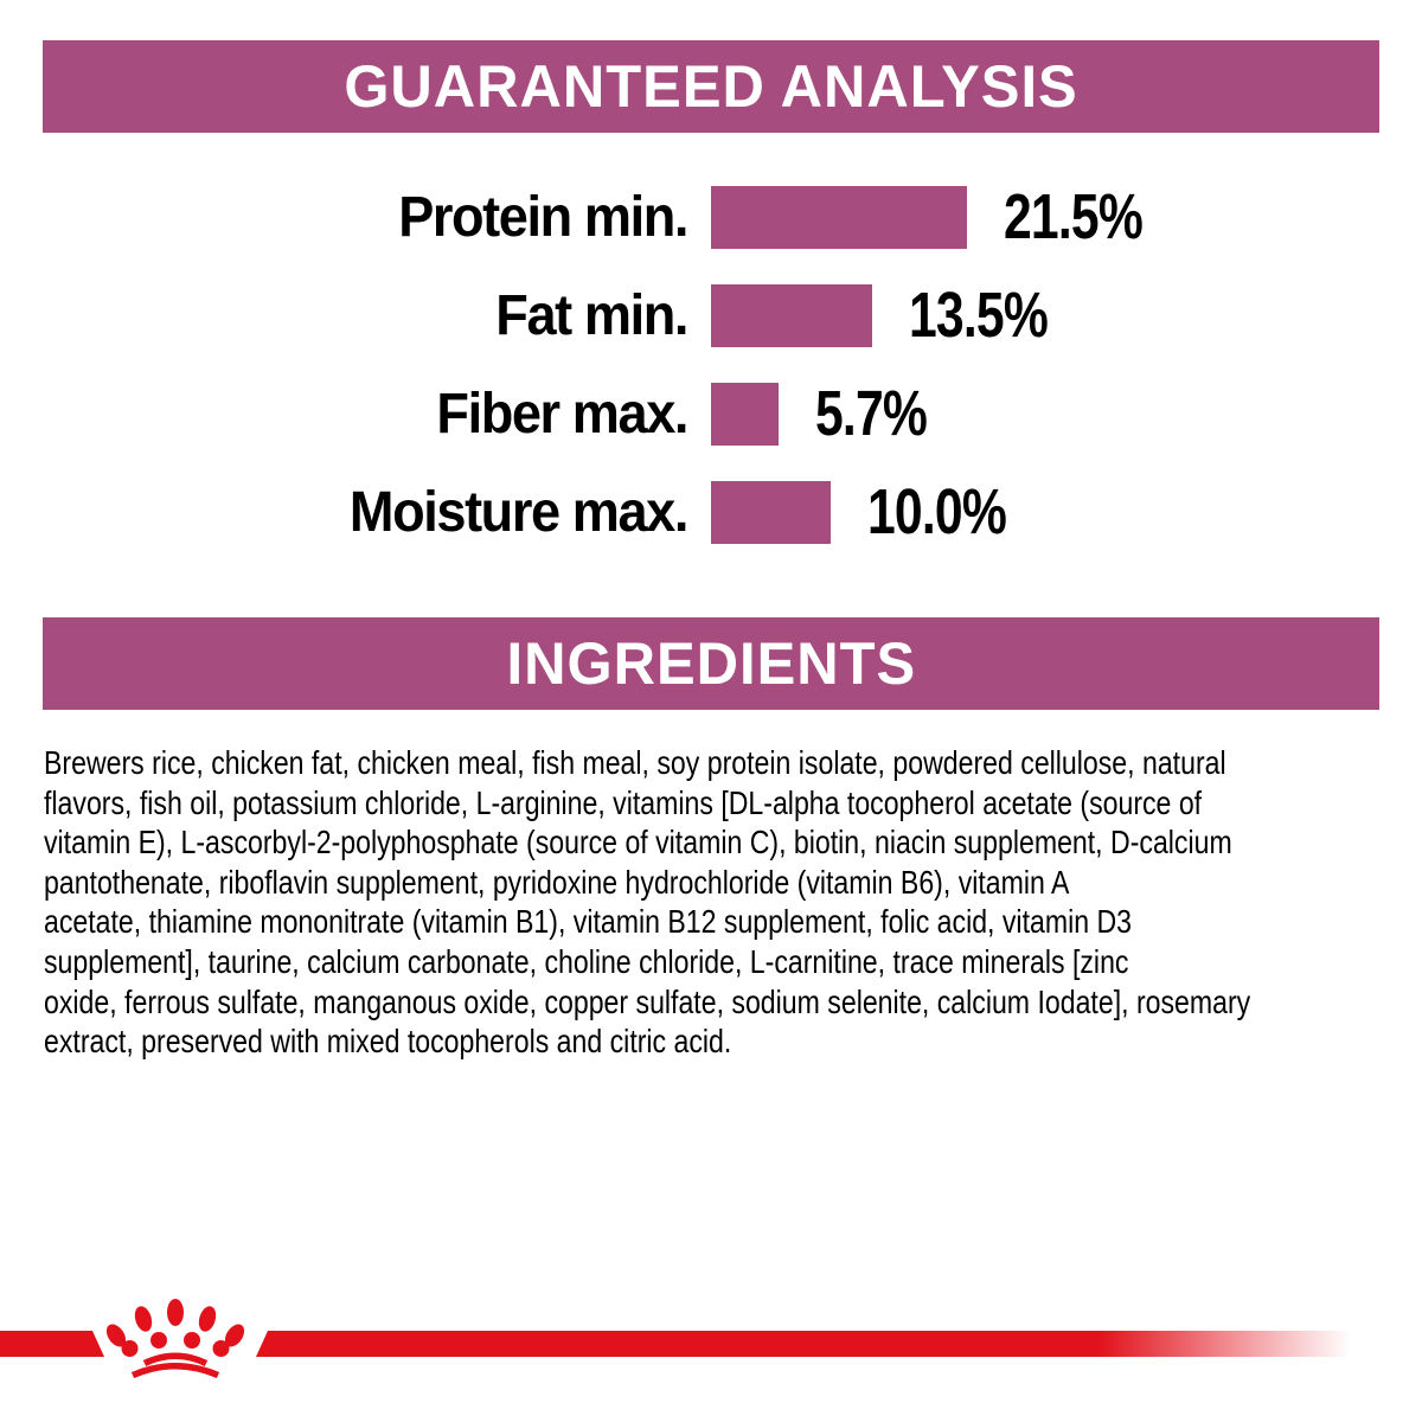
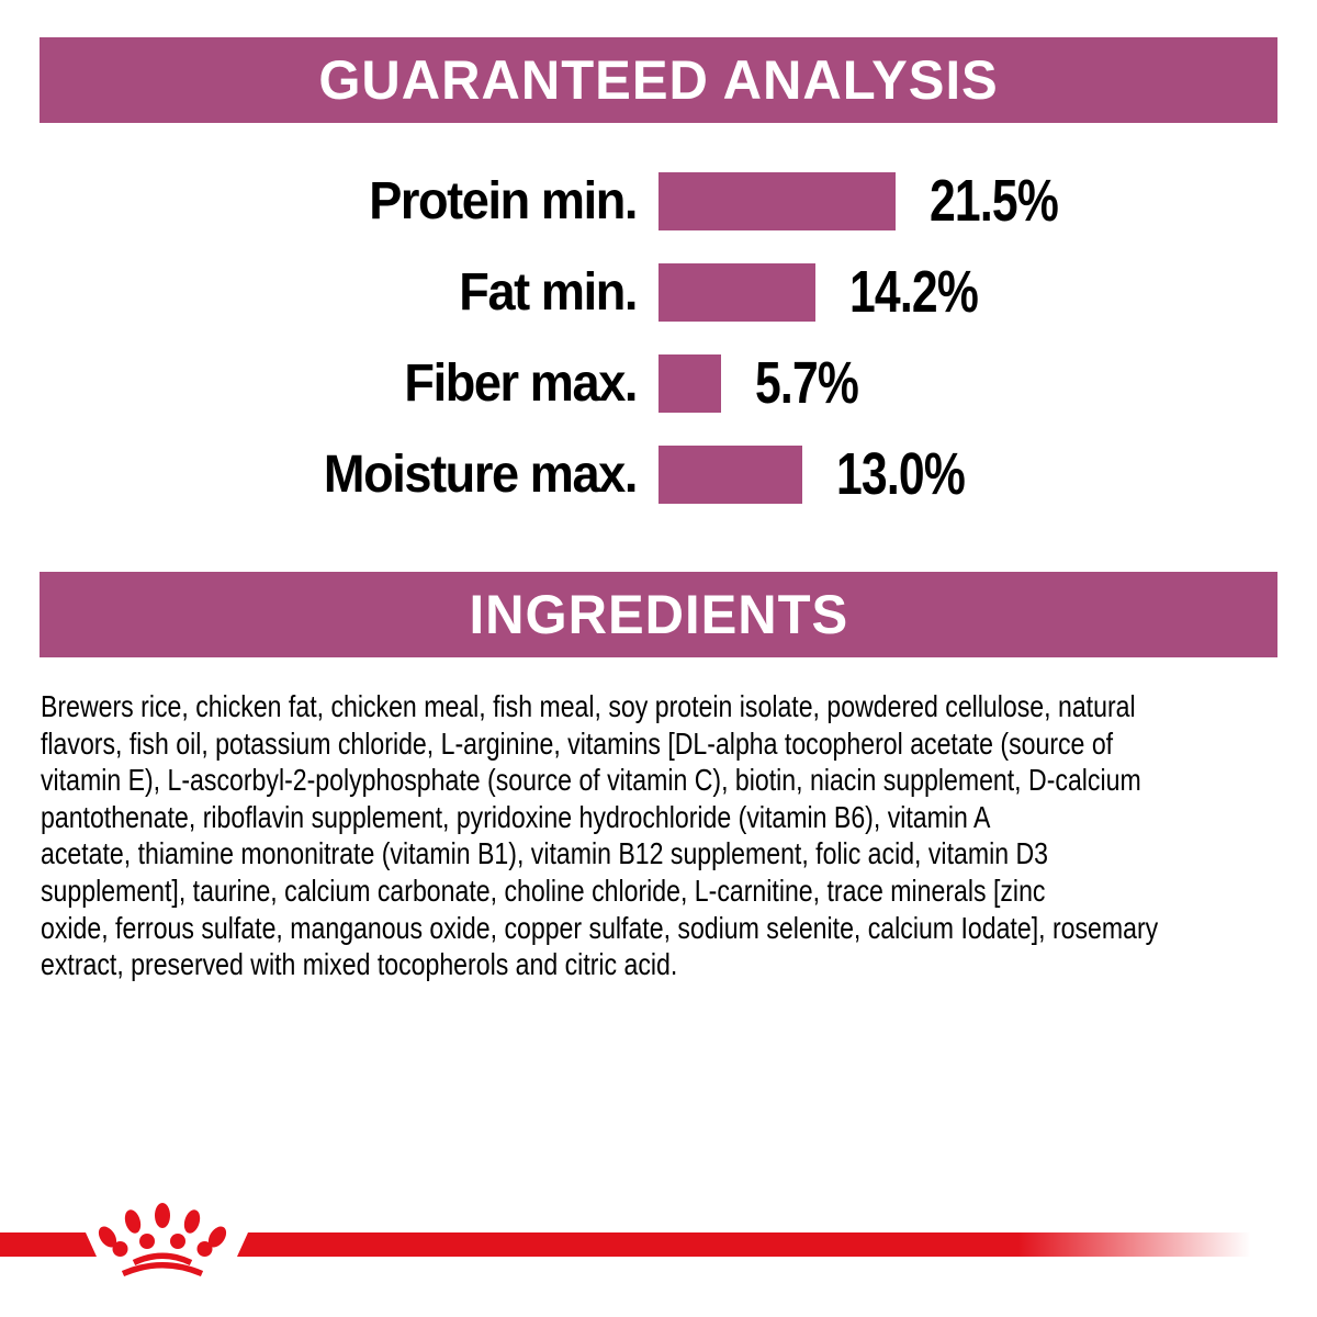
Fat min.: 13.5% -> 14.2%
Moisture max.: 10.0% -> 13.0%
